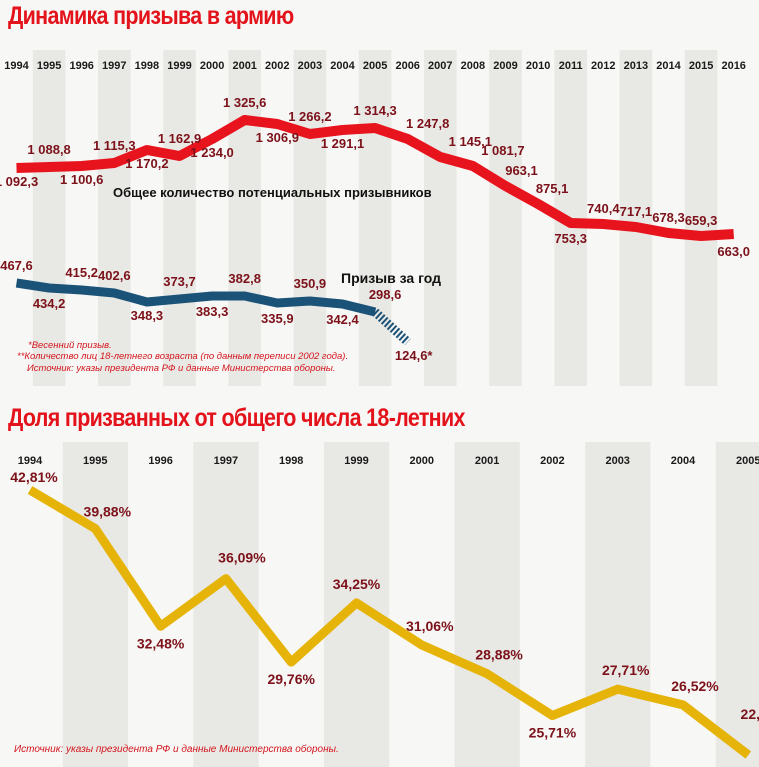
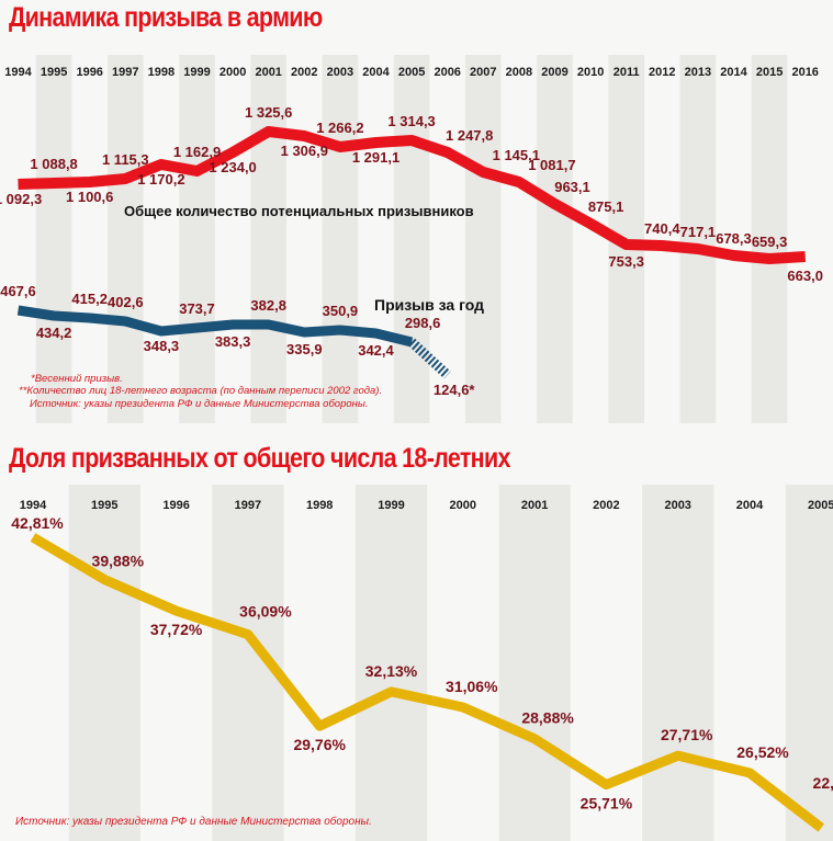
Доля призванных от общего числа 18-летних/1996: 32,48% -> 37,72%
Доля призванных от общего числа 18-летних/1999: 34,25% -> 32,13%
